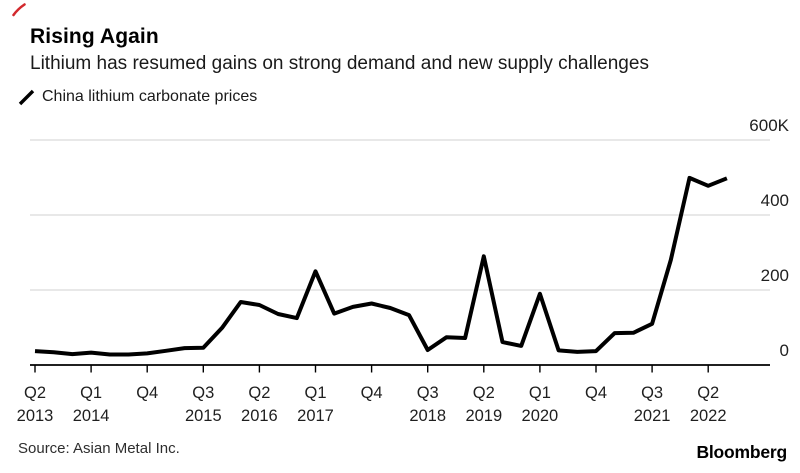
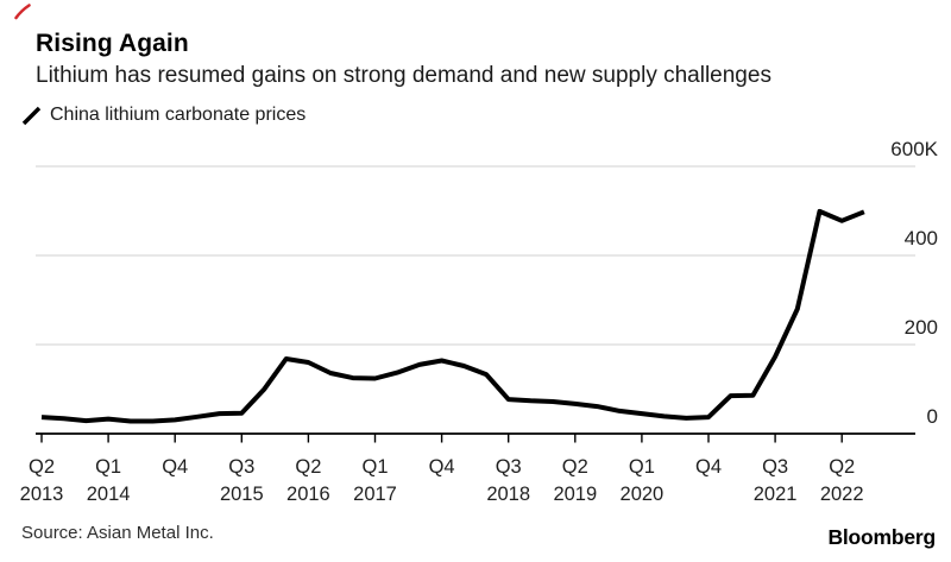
Q1 2017: 250K -> 120K
Q3 2018: 40K -> 80K
Q2 2019: 290K -> 70K
Q1 2020: 190K -> 40K
Q3 2021: 110K -> 170K
